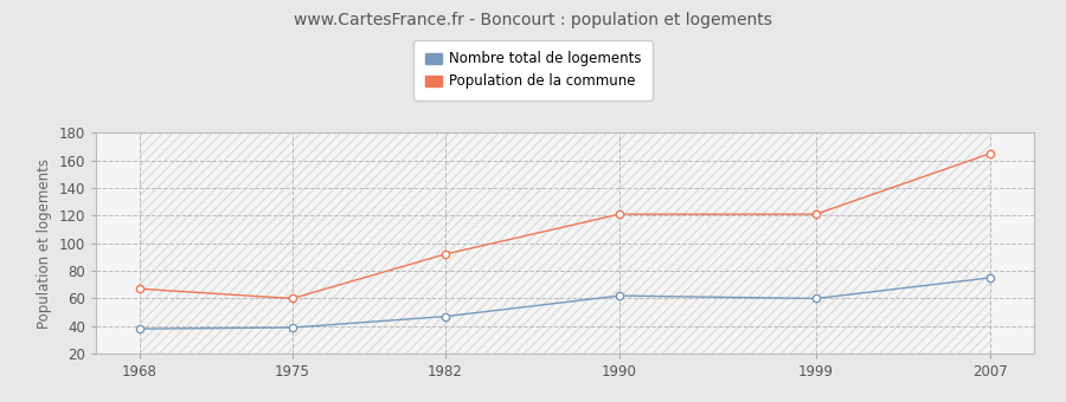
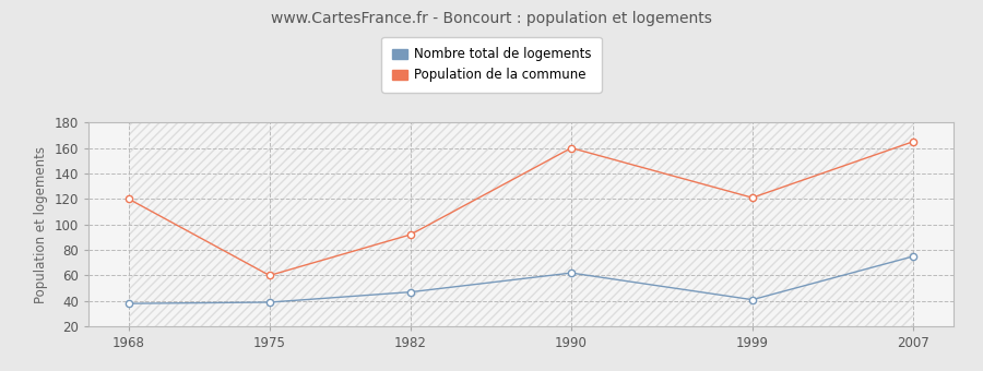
Population de la commune/1968: 67 -> 120
Population de la commune/1990: 121 -> 160
Nombre total de logements/1999: 60 -> 41
